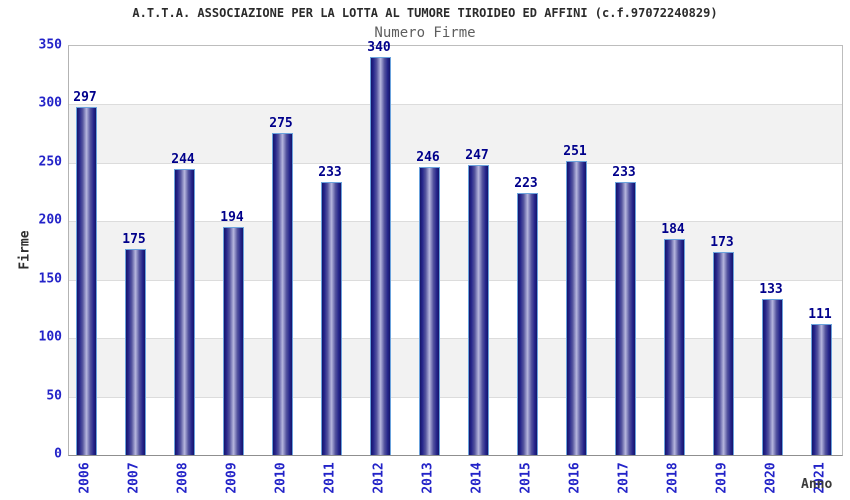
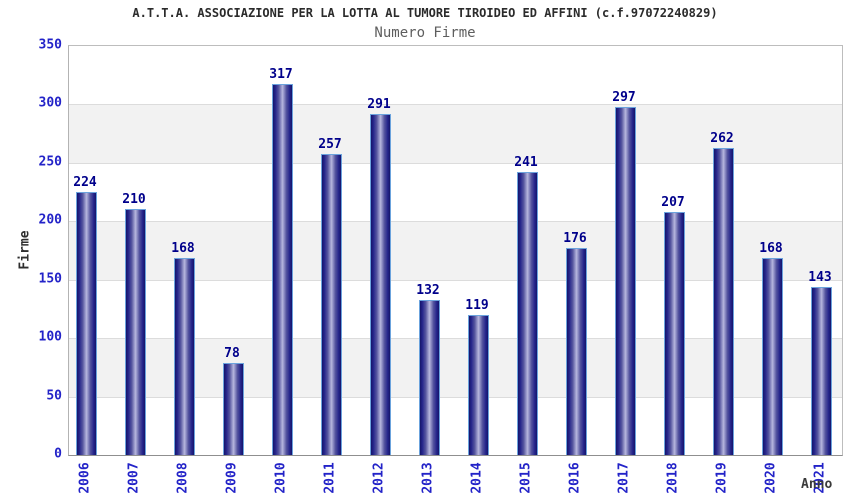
2006: 297 -> 224
2007: 175 -> 210
2008: 244 -> 168
2009: 194 -> 78
2010: 275 -> 317
2011: 233 -> 257
2012: 340 -> 291
2013: 246 -> 132
2014: 247 -> 119
2015: 223 -> 241
2016: 251 -> 176
2017: 233 -> 297
2018: 184 -> 207
2019: 173 -> 262
2020: 133 -> 168
2021: 111 -> 143
